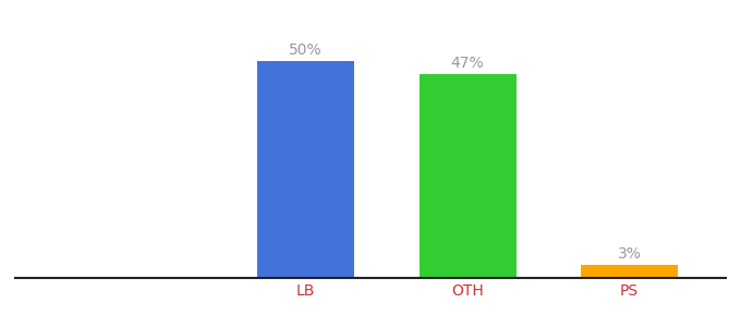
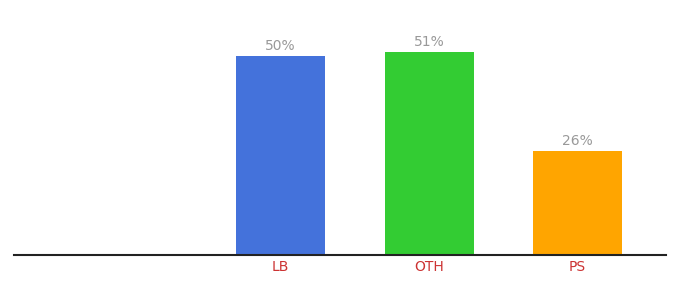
OTH: 47% -> 51%
PS: 3% -> 26%
